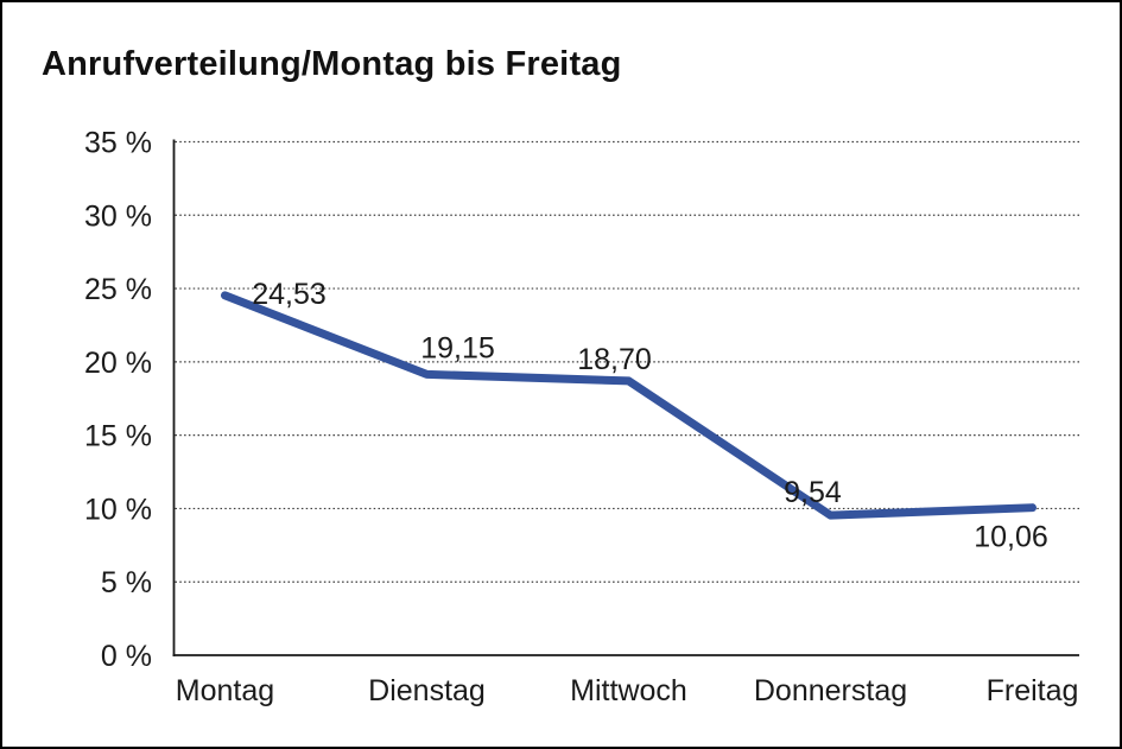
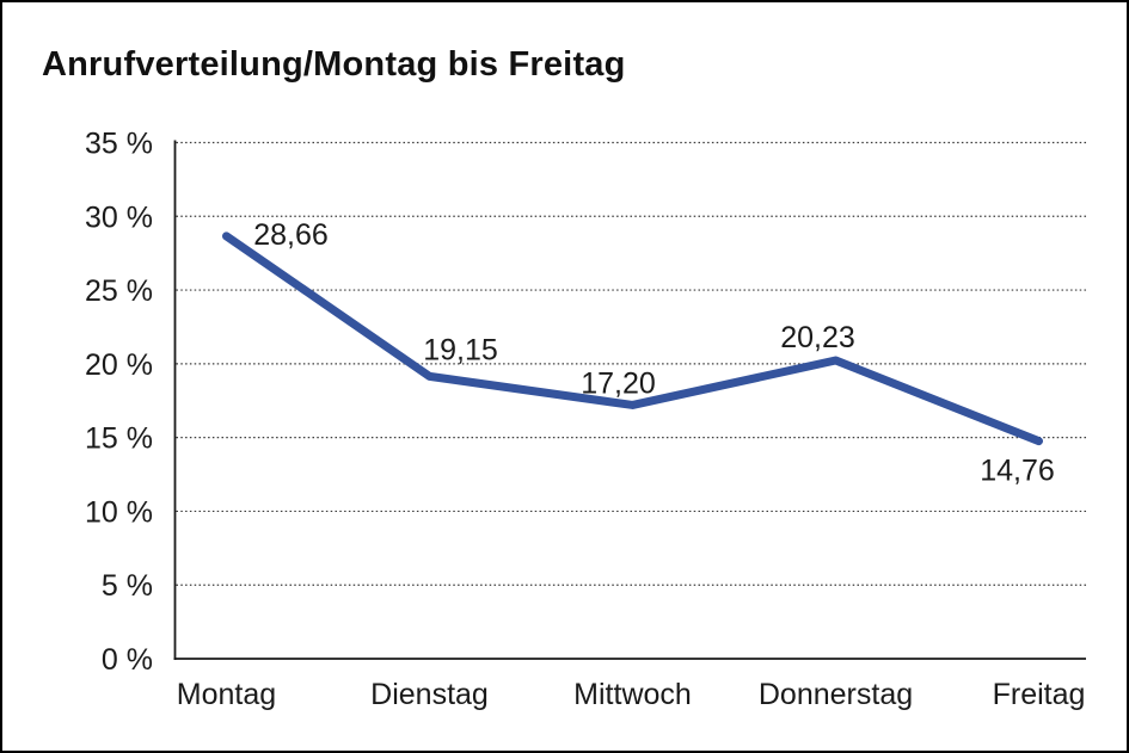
Montag: 24,53 -> 28,66
Mittwoch: 18,70 -> 17,20
Donnerstag: 9,54 -> 20,23
Freitag: 10,06 -> 14,76
